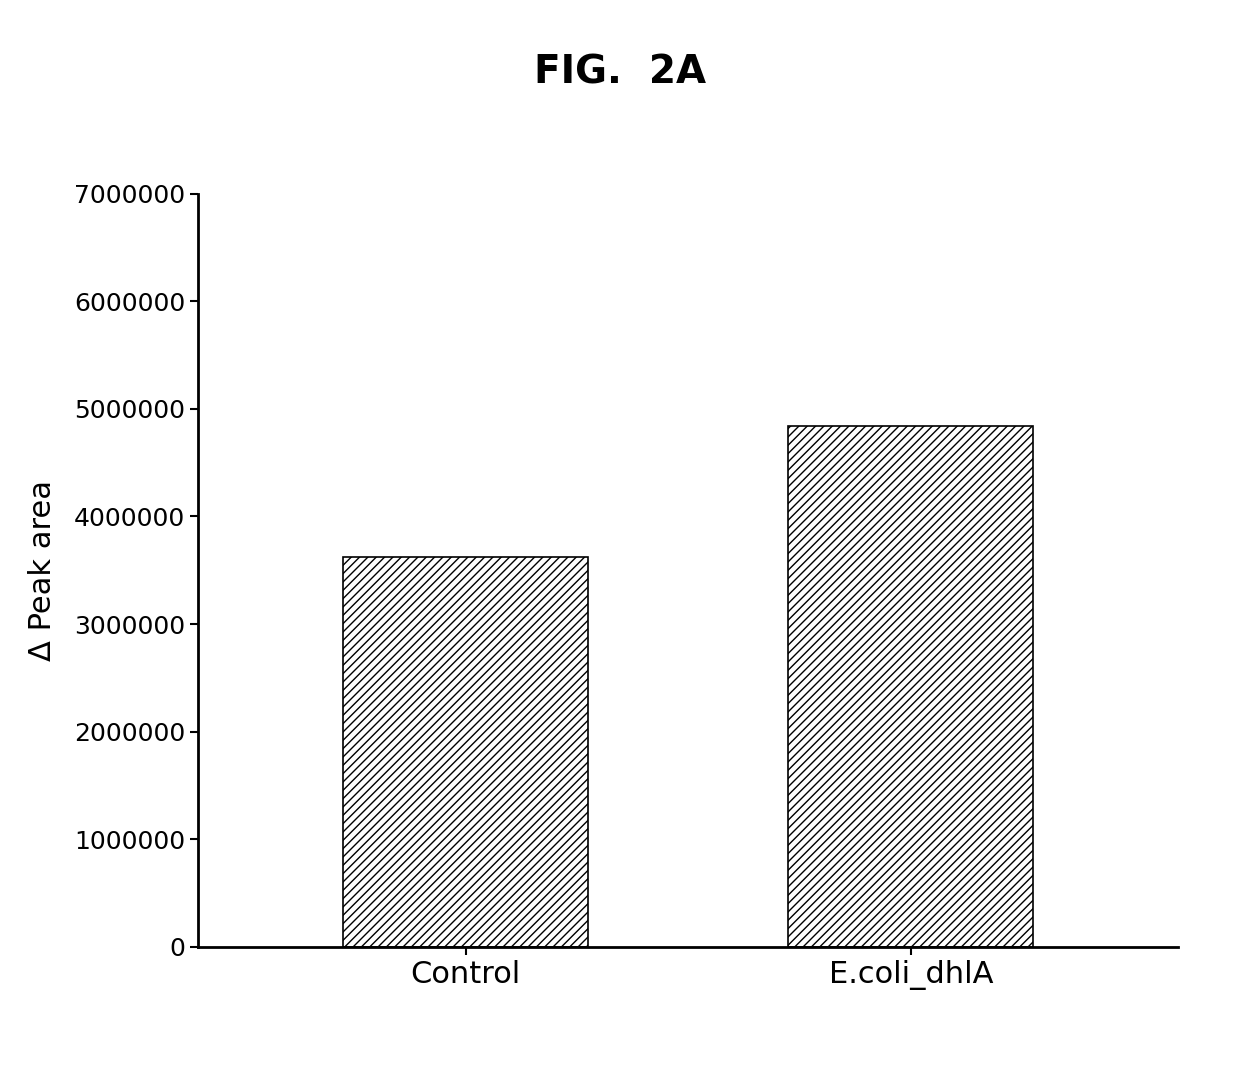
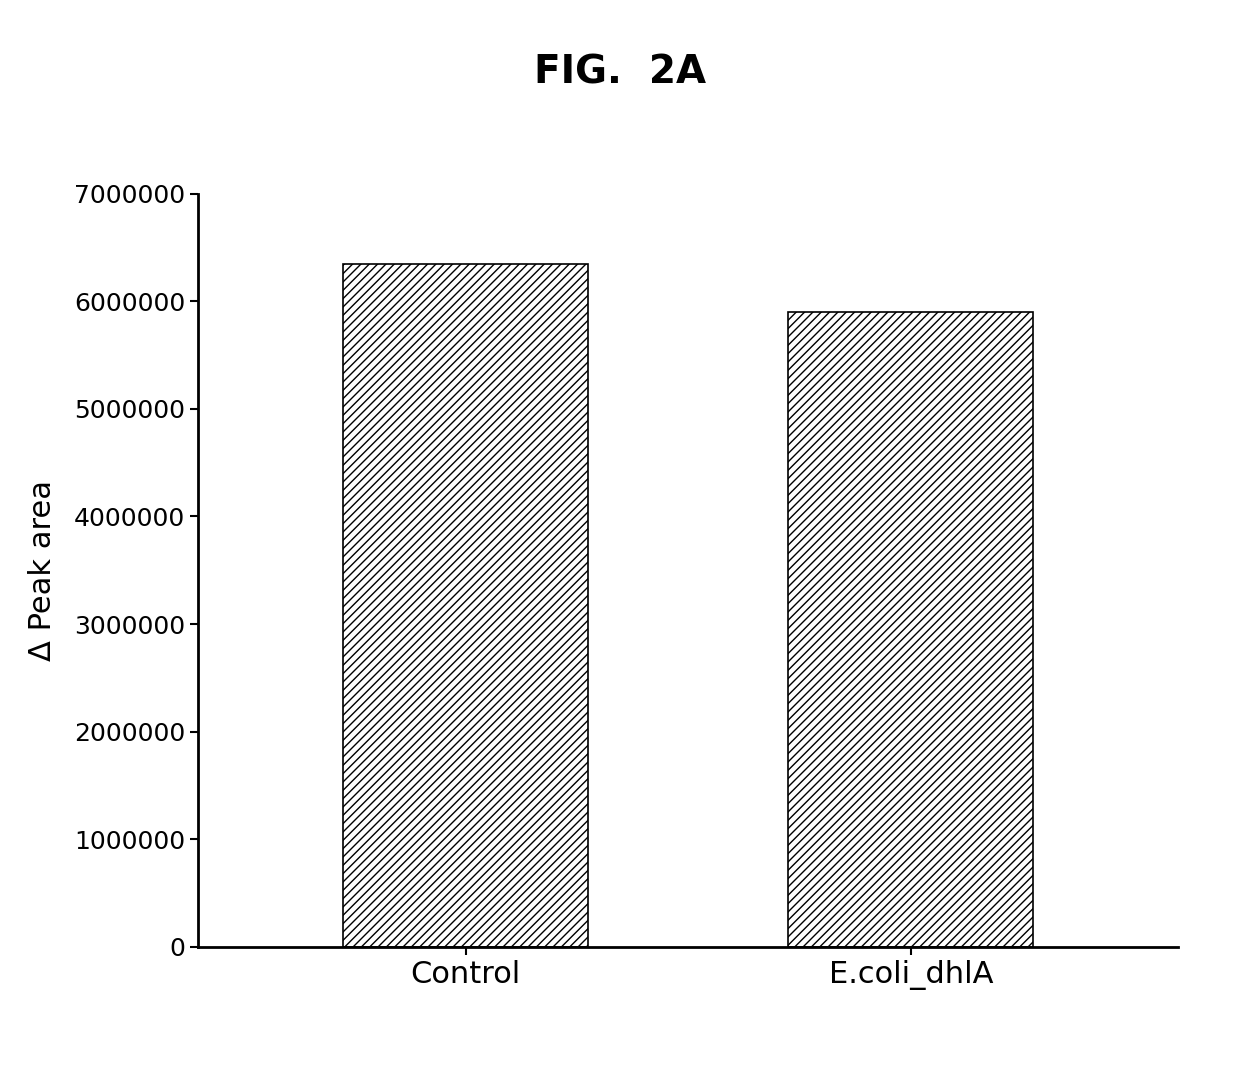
Control: 3620000 -> 6350000
E.coli_dhlA: 4840000 -> 5900000
